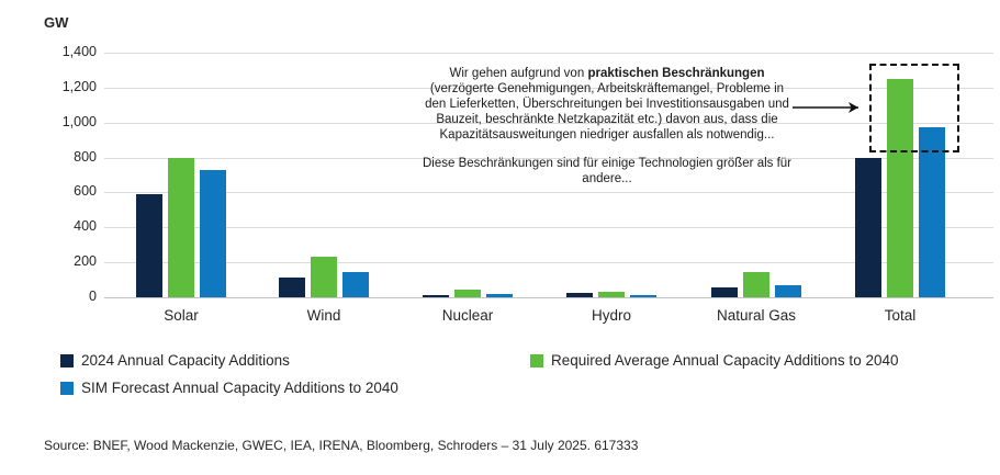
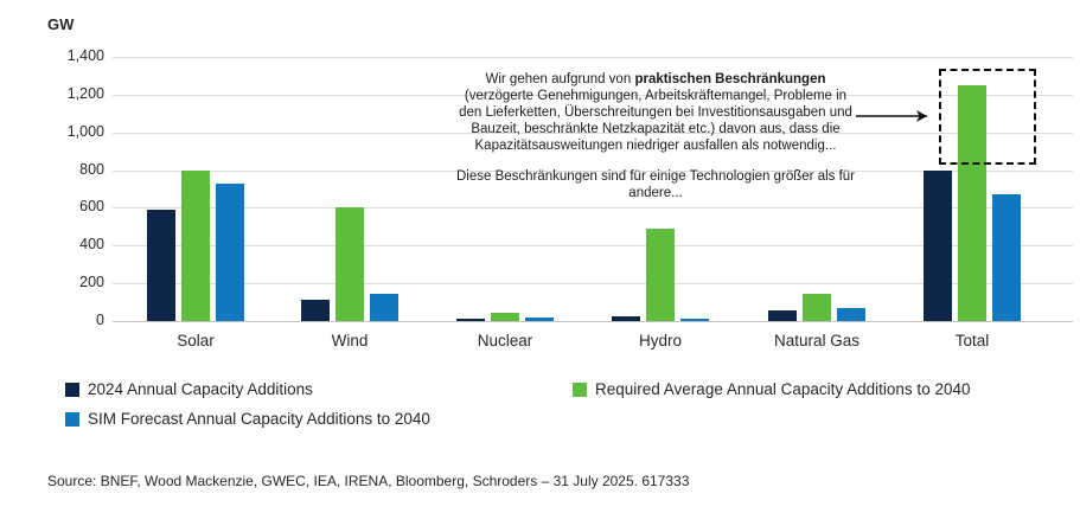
Required Average Annual Capacity Additions to 2040/Wind: 230 -> 600
Required Average Annual Capacity Additions to 2040/Hydro: 30 -> 490
SIM Forecast Annual Capacity Additions to 2040/Total: 980 -> 670
